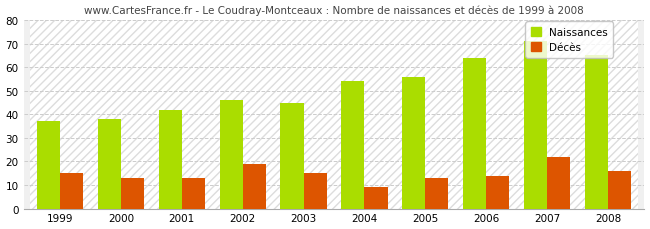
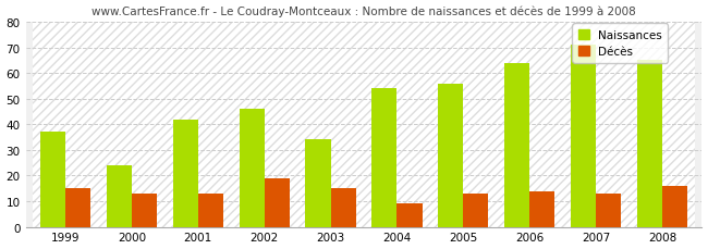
Naissances/2000: 38 -> 24
Naissances/2003: 45 -> 34
Décès/2007: 22 -> 13
